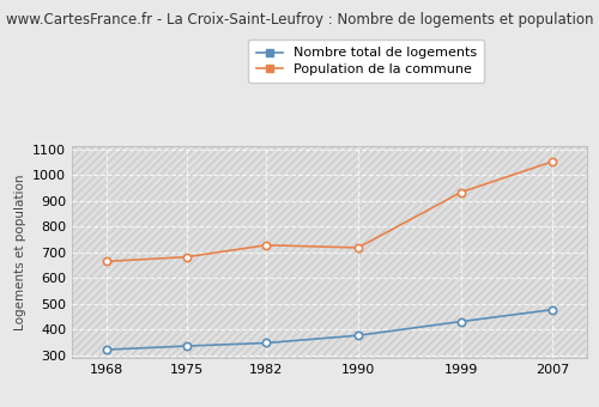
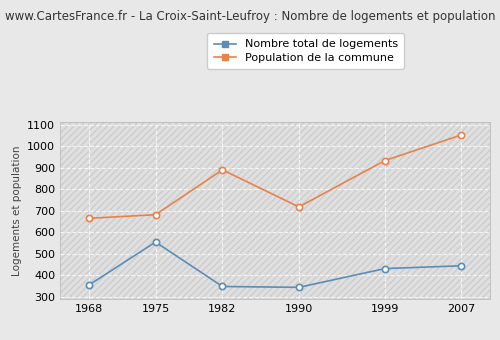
Nombre total de logements/1968: 323 -> 355
Nombre total de logements/1975: 337 -> 555
Population de la commune/1982: 728 -> 890
Nombre total de logements/1990: 378 -> 345
Nombre total de logements/2007: 478 -> 445
